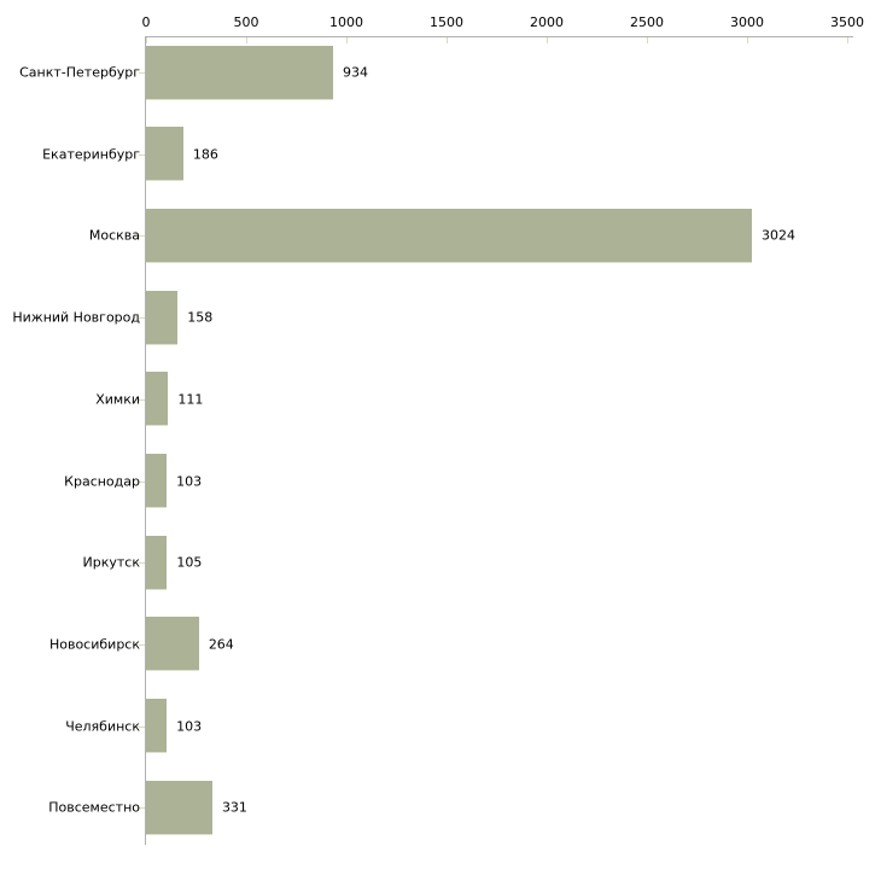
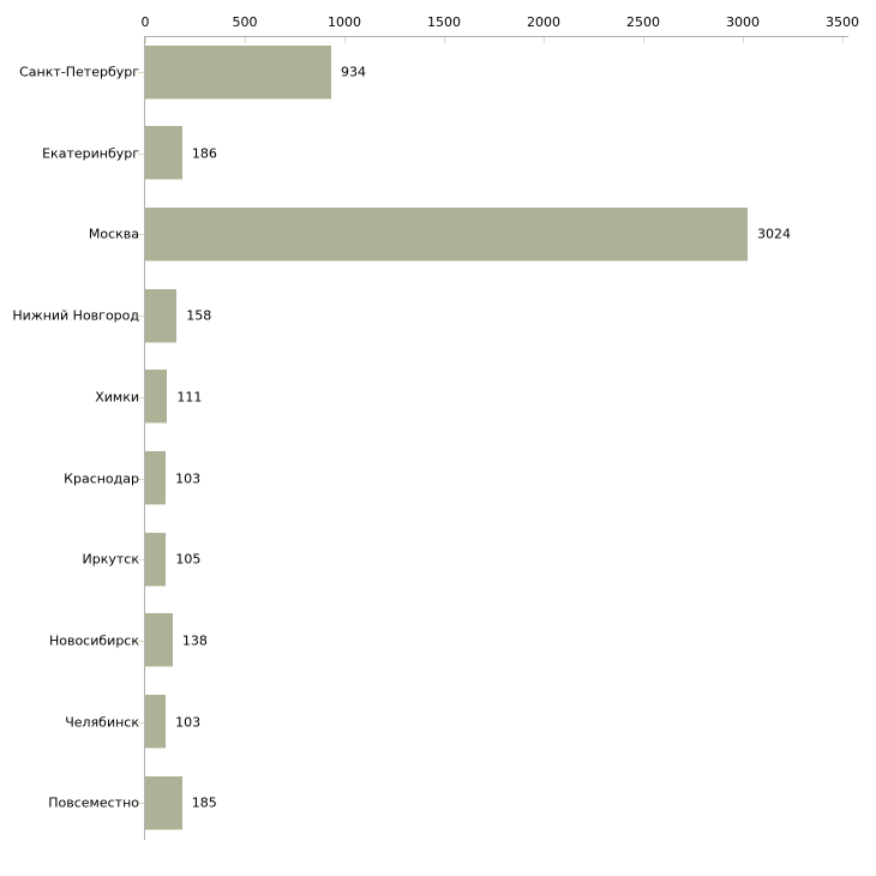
Новосибирск: 264 -> 138
Повсеместно: 331 -> 185
